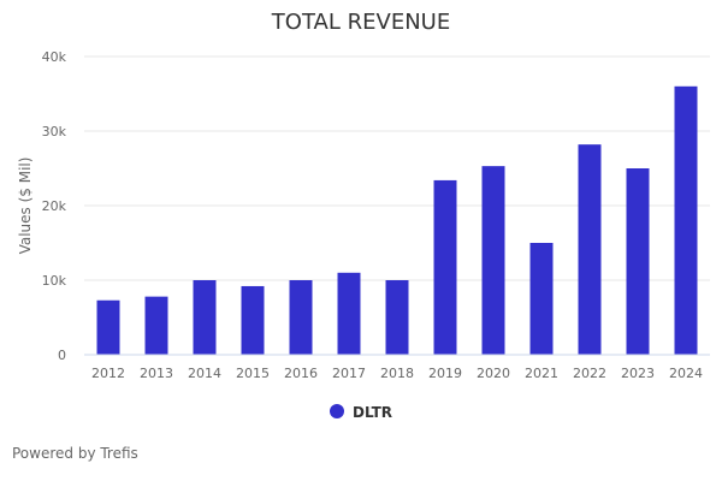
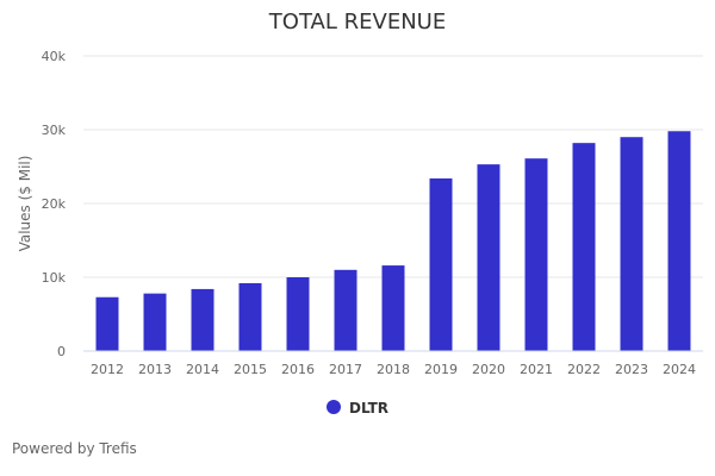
2014: 10k -> 8k
2018: 10k -> 12k
2021: 15k -> 26k
2023: 25k -> 29k
2024: 36k -> 30k
